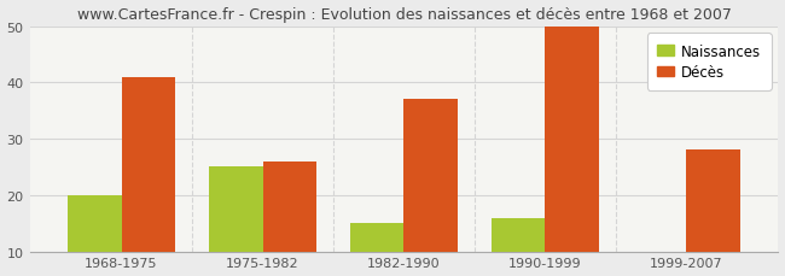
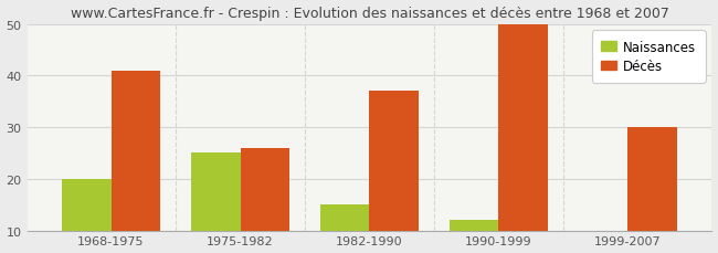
Naissances/1990-1999: 16 -> 12
Décès/1999-2007: 28 -> 30
